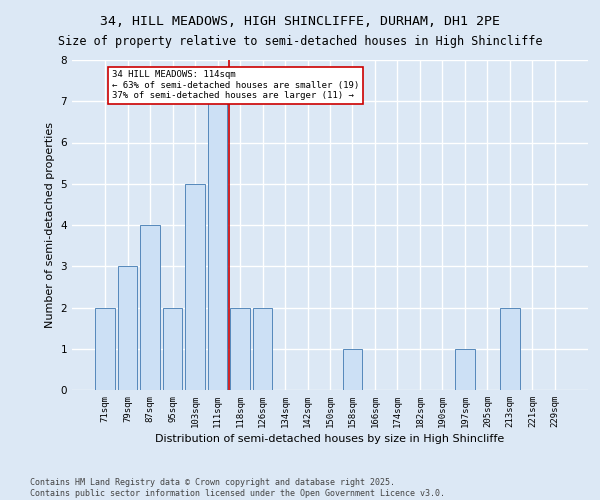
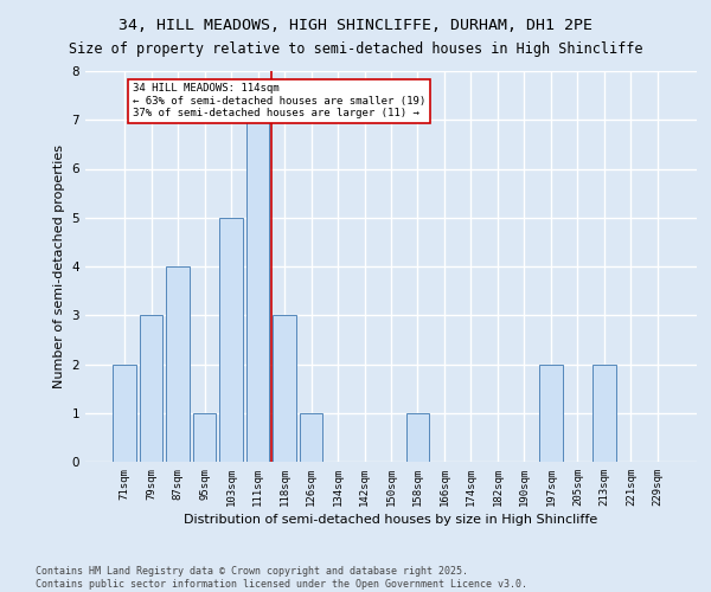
95sqm: 2 -> 1
118sqm: 2 -> 3
126sqm: 2 -> 1
197sqm: 1 -> 2
